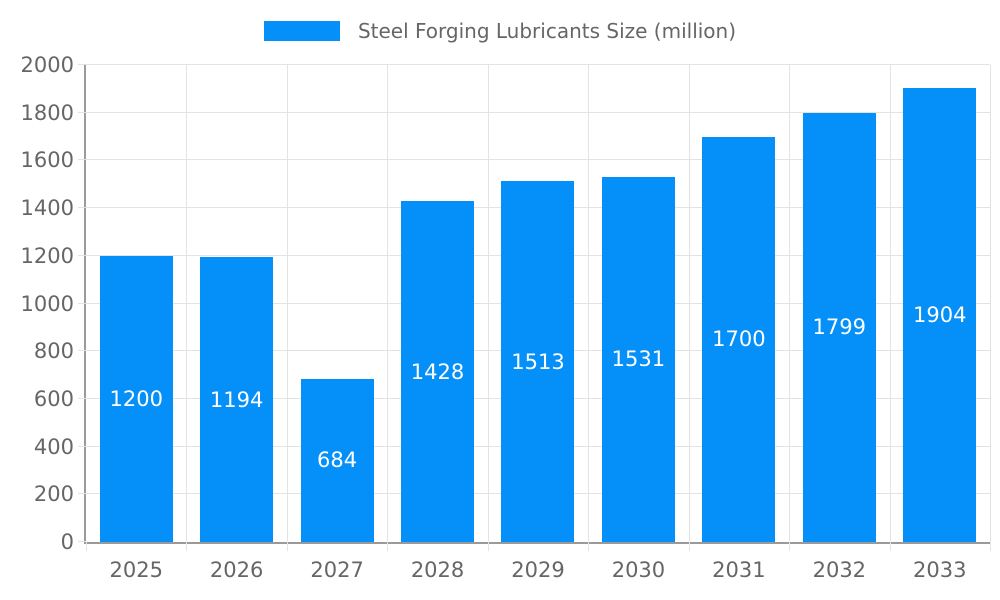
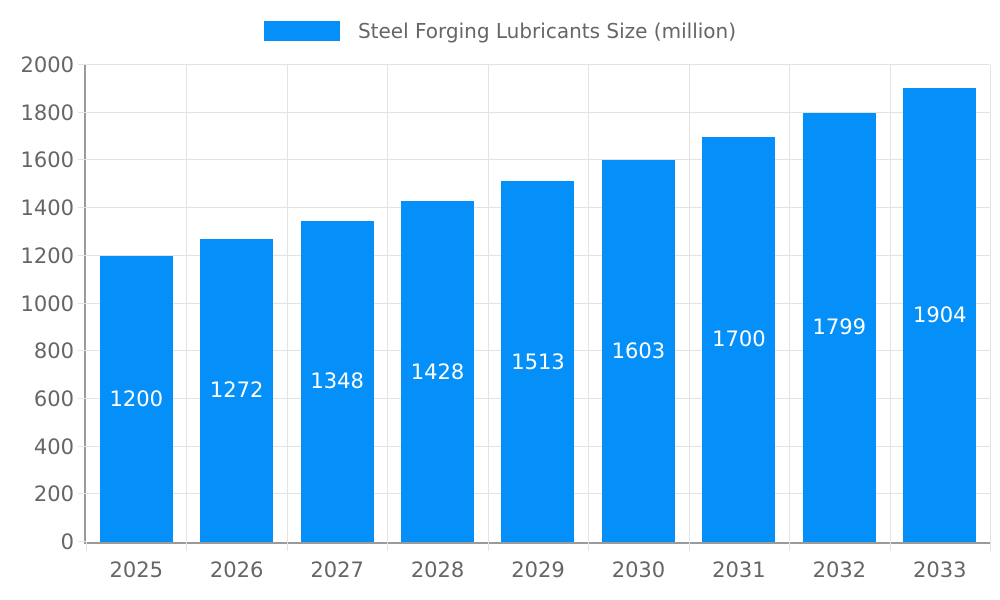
2026: 1194 -> 1272
2027: 684 -> 1348
2030: 1531 -> 1603
